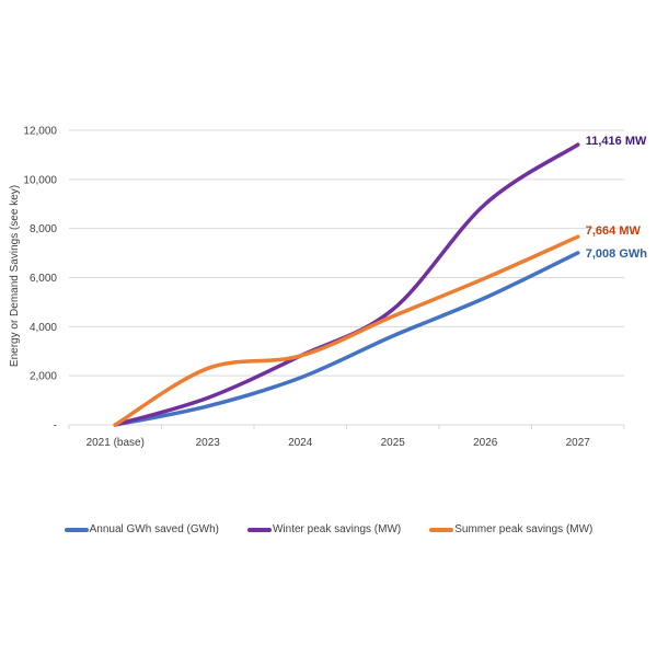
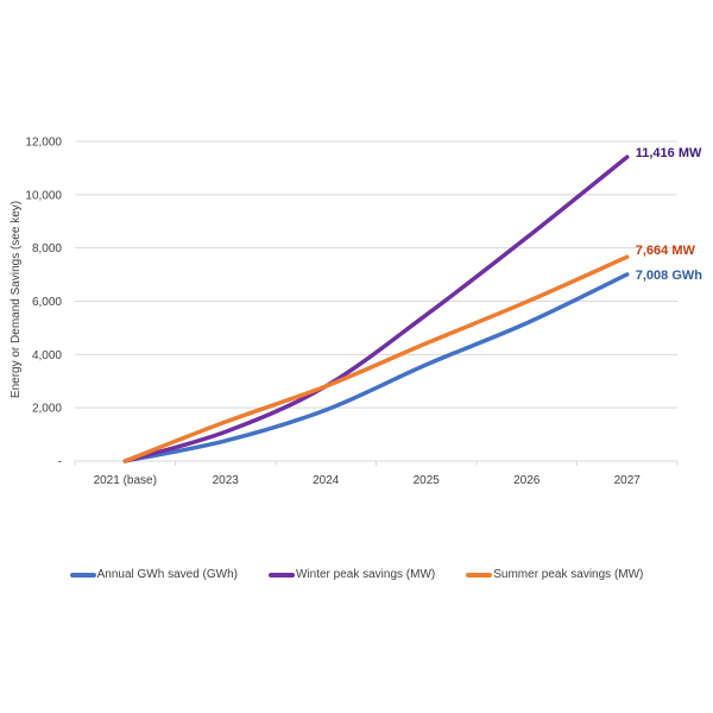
Summer peak savings (MW)/2023: 2300 -> 1500
Winter peak savings (MW)/2025: 4700 -> 5500
Winter peak savings (MW)/2026: 9000 -> 8400
